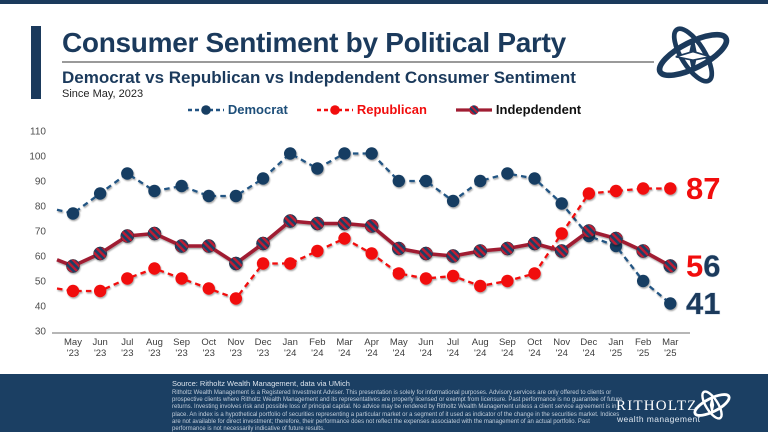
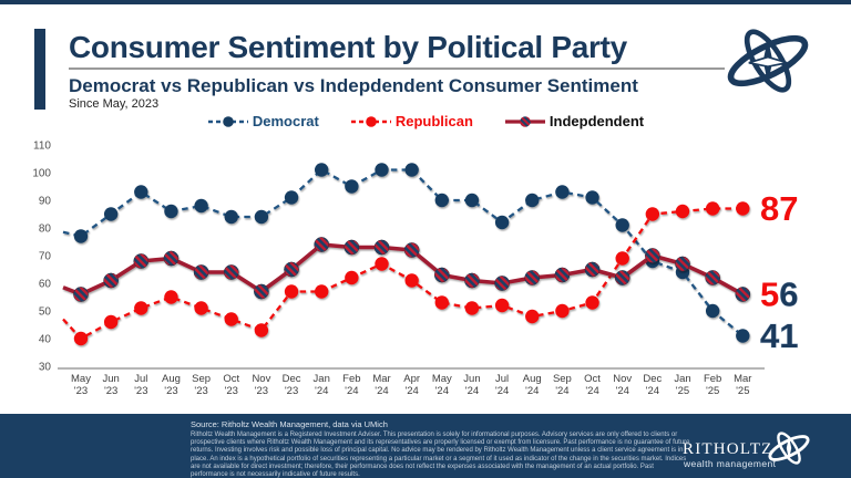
Republican/May '23: 46 -> 40
